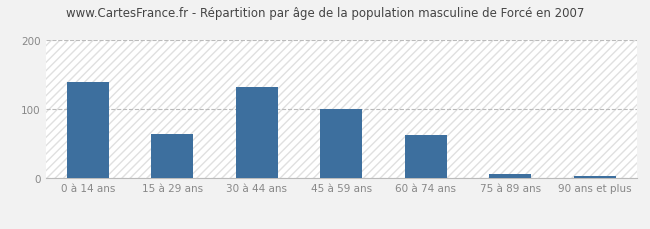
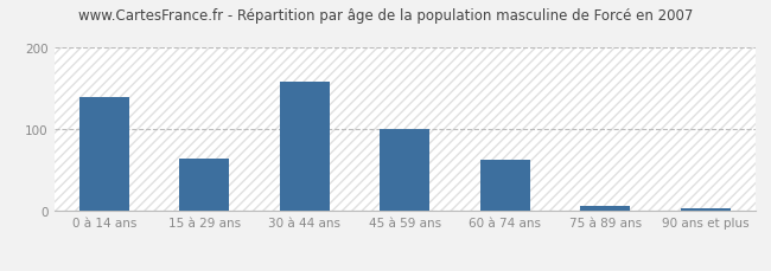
30 à 44 ans: 133 -> 158
